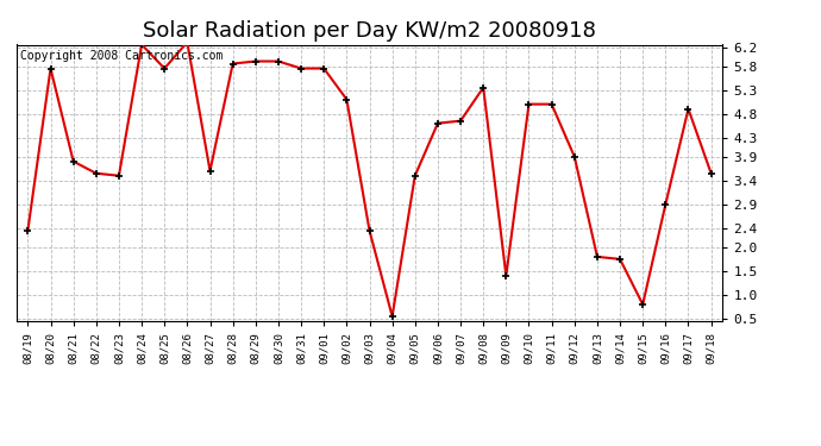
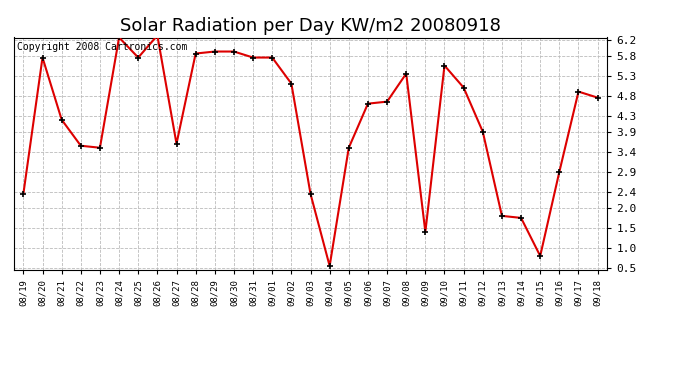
08/21: 3.80 -> 4.20
09/10: 5.00 -> 5.55
09/18: 3.55 -> 4.75
